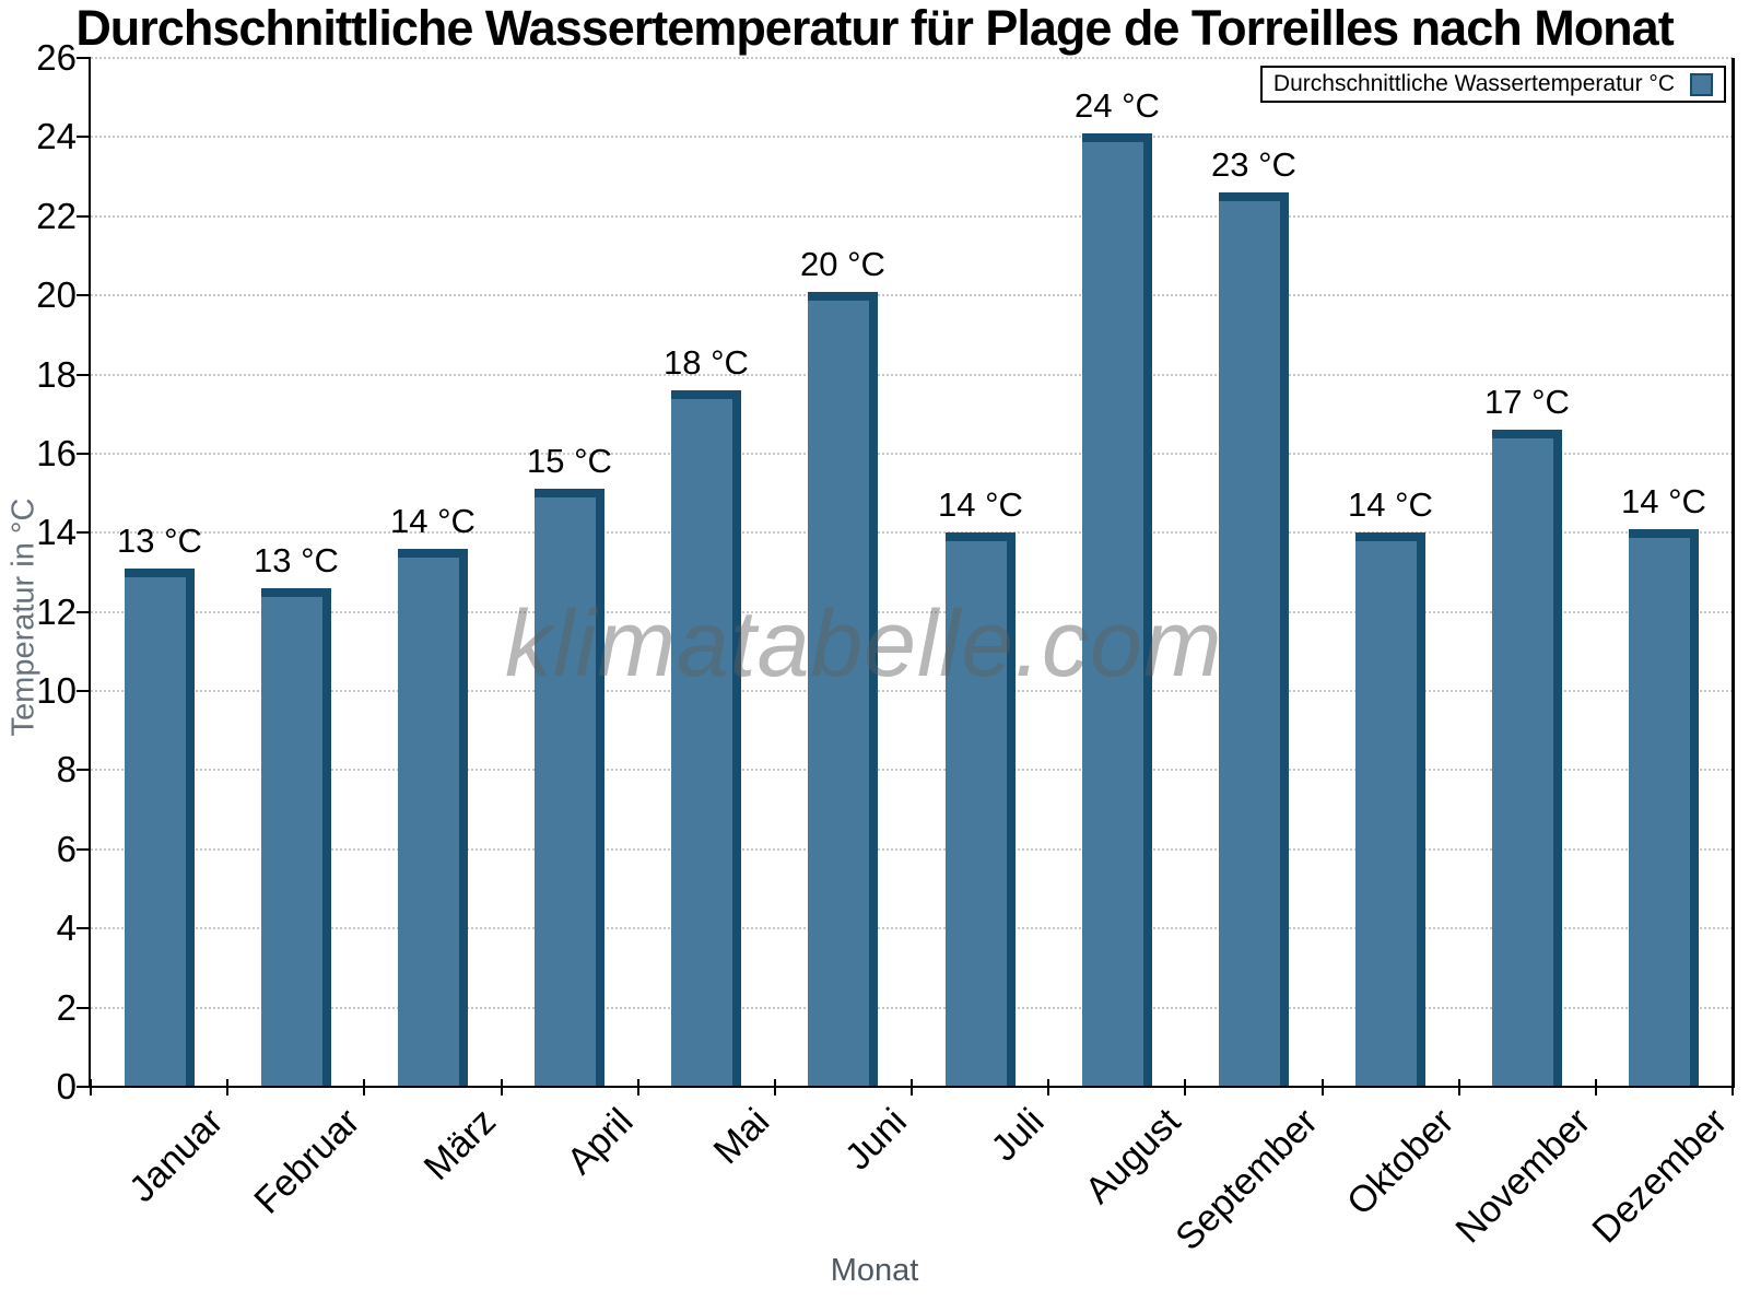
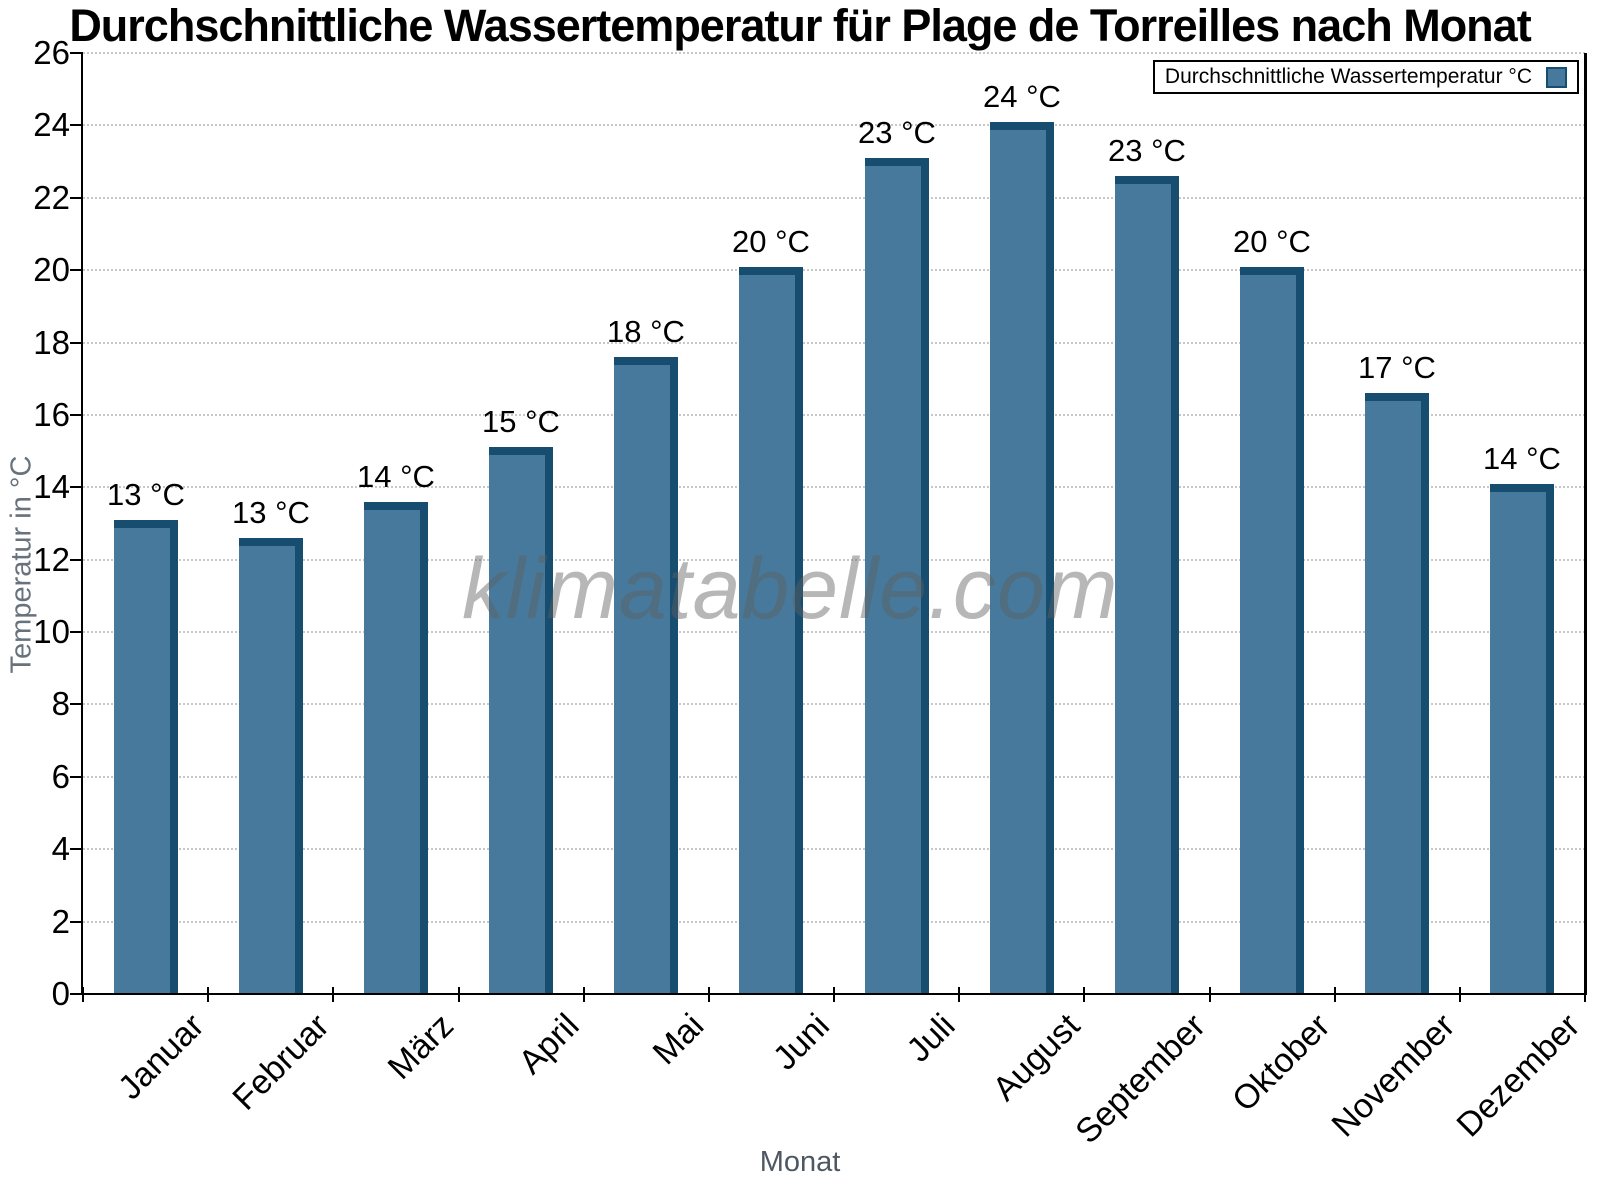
Juli: 14 -> 23
Oktober: 14 -> 20
